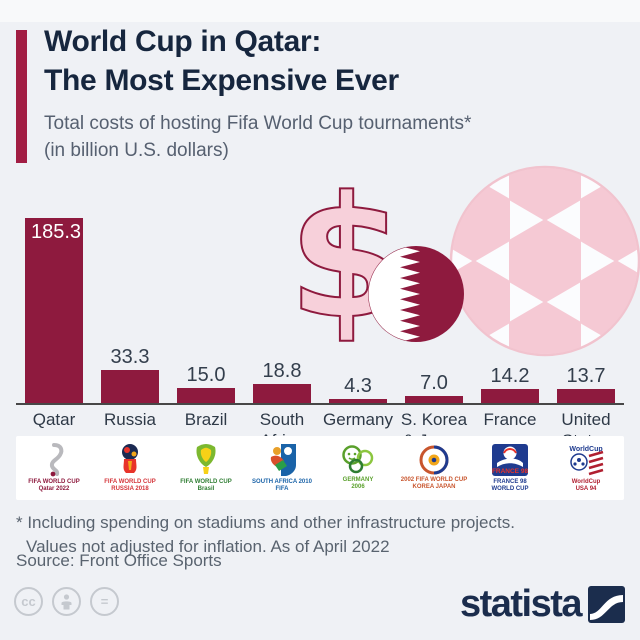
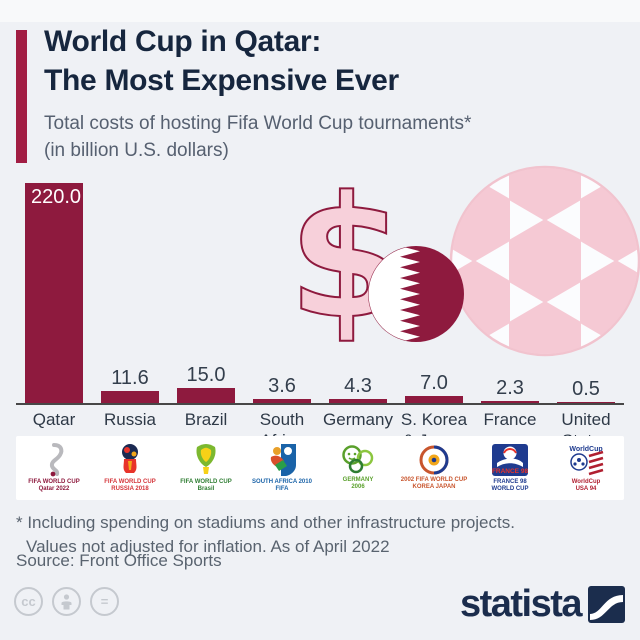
Qatar: 185.3 -> 220.0
Russia: 33.3 -> 11.6
South Africa: 18.8 -> 3.6
France: 14.2 -> 2.3
United States: 13.7 -> 0.5
